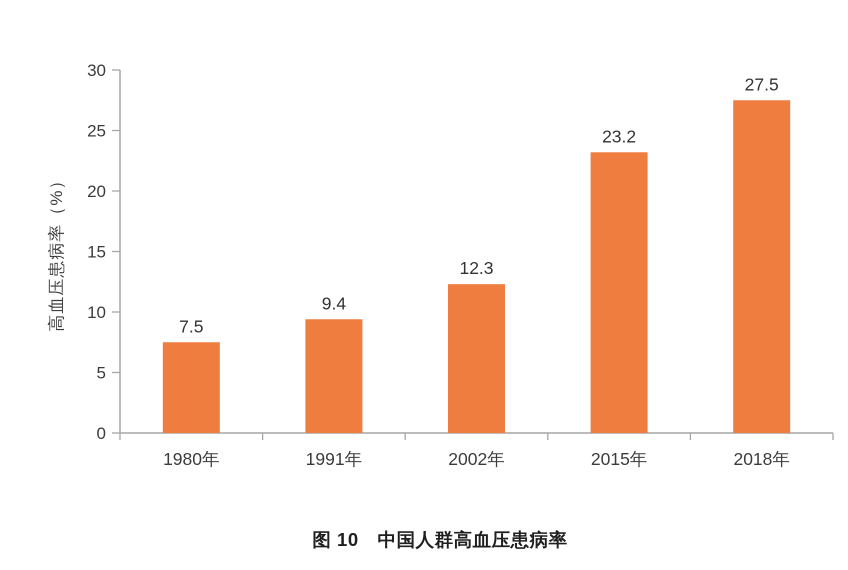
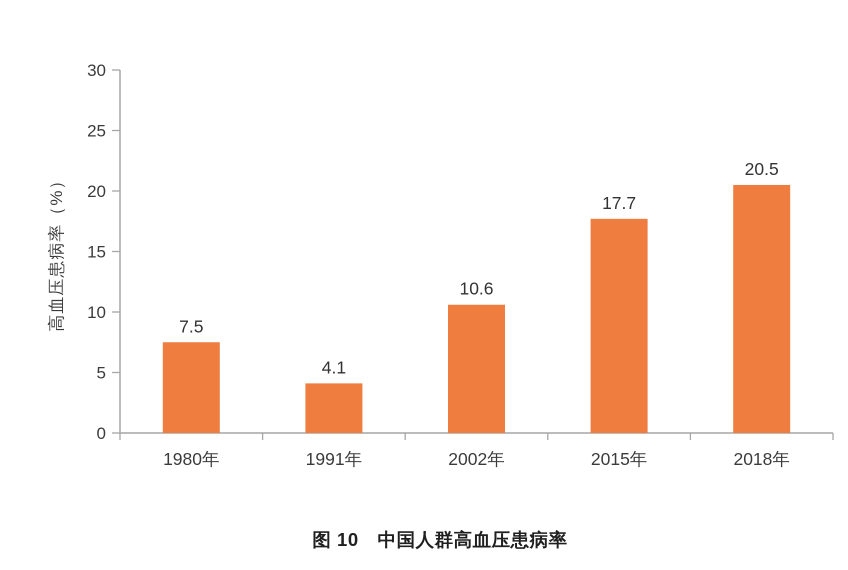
1991年: 9.4 -> 4.1
2002年: 12.3 -> 10.6
2015年: 23.2 -> 17.7
2018年: 27.5 -> 20.5
